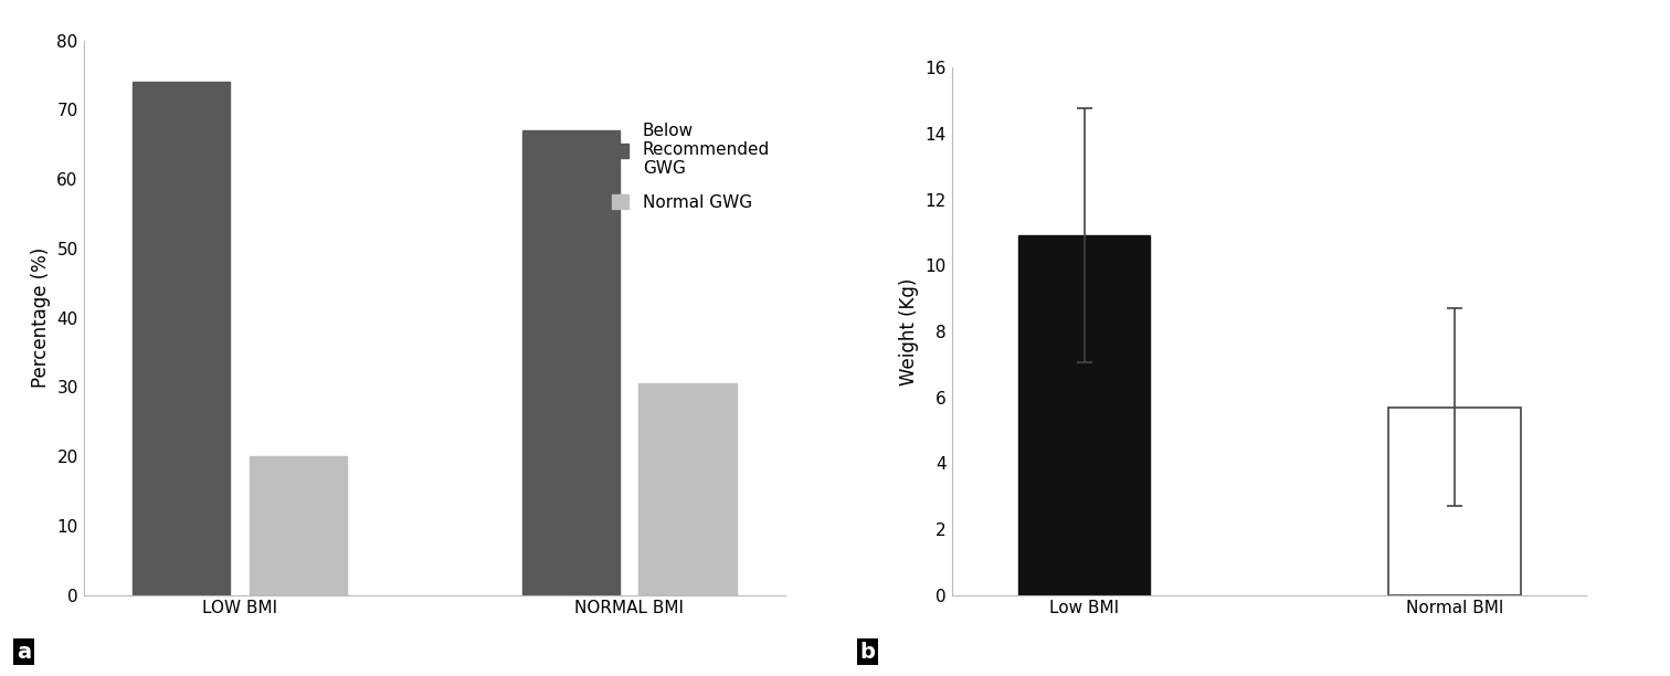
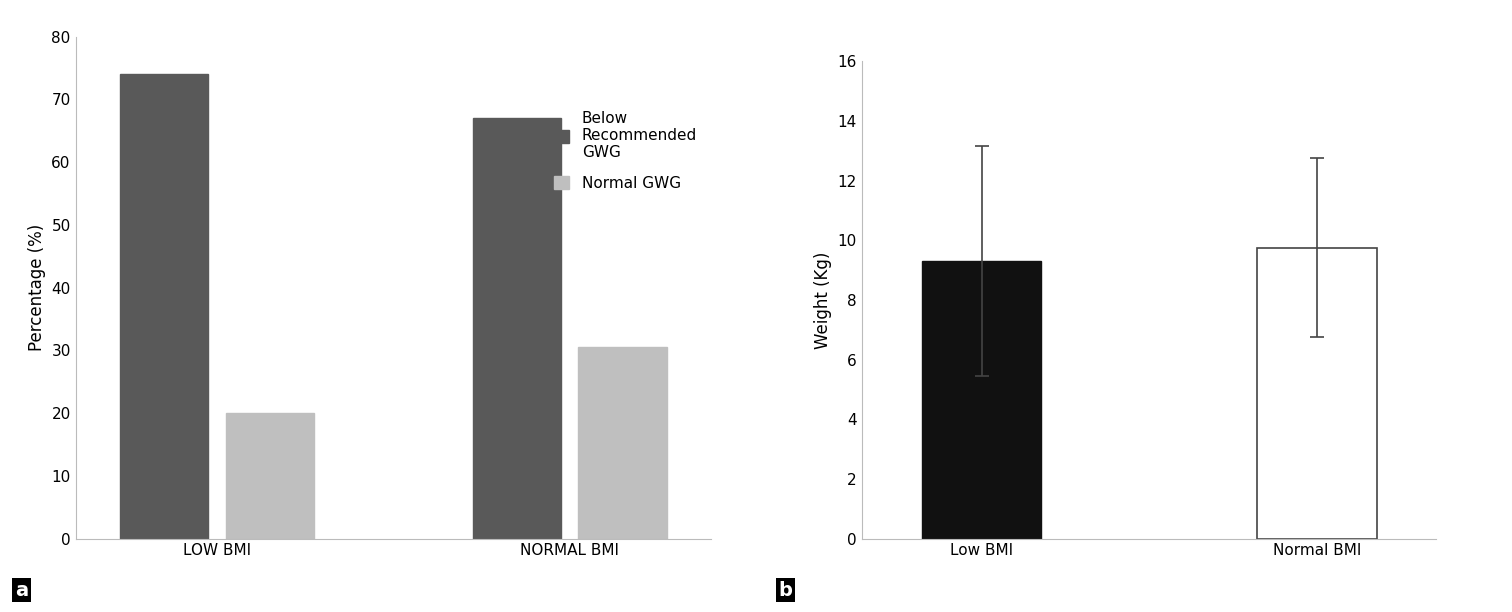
Low BMI: 10.90 -> 9.30
Normal BMI: 5.70 -> 9.75
